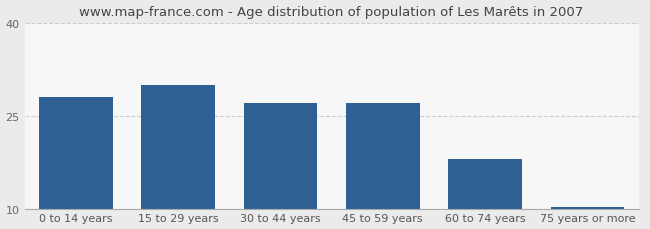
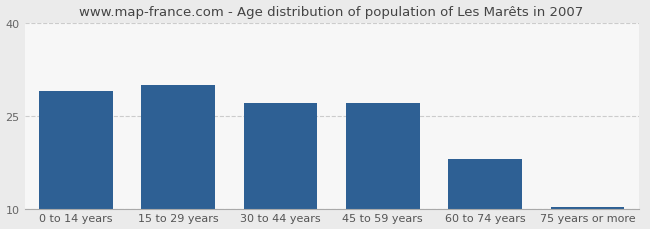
0 to 14 years: 28.0 -> 29.0
